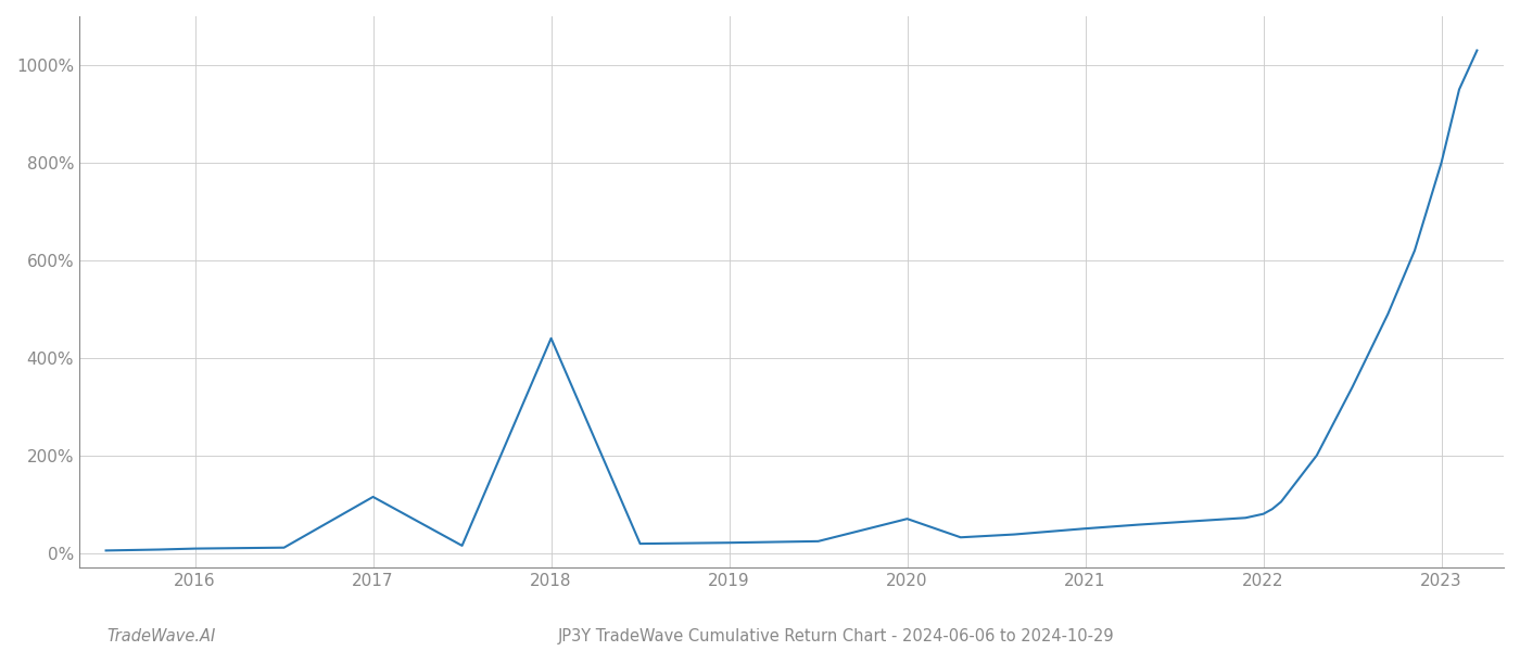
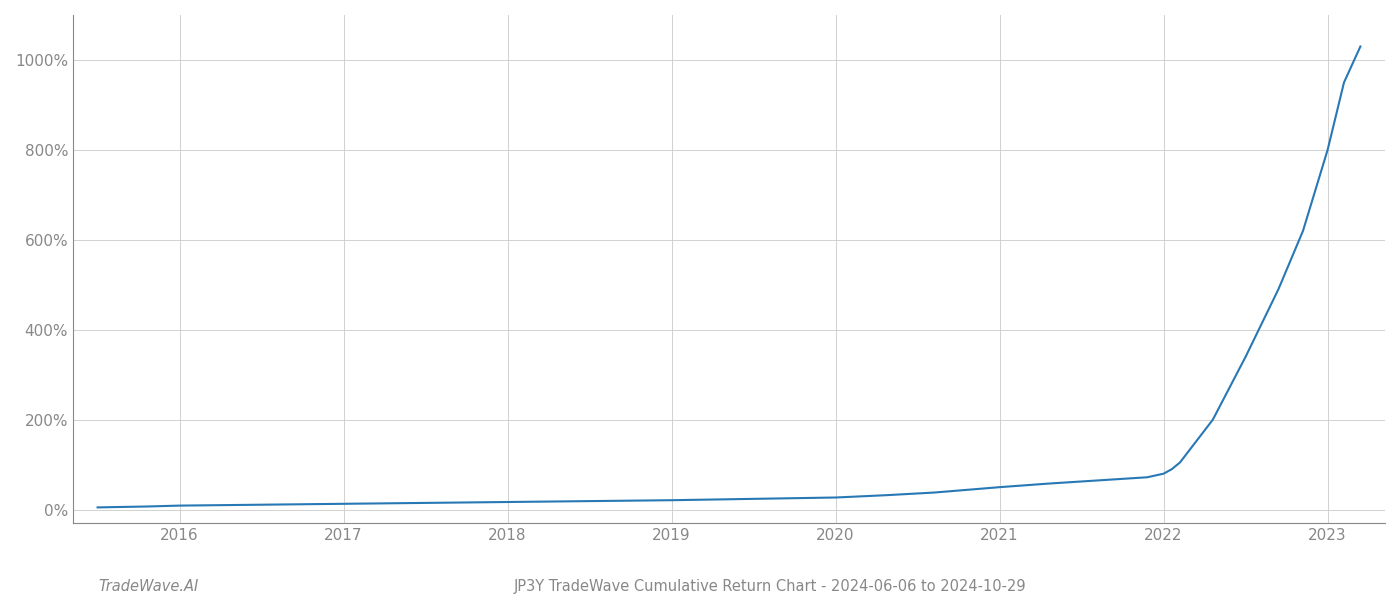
2017: 115% -> 13%
2018: 440% -> 17%
2020: 70% -> 27%
